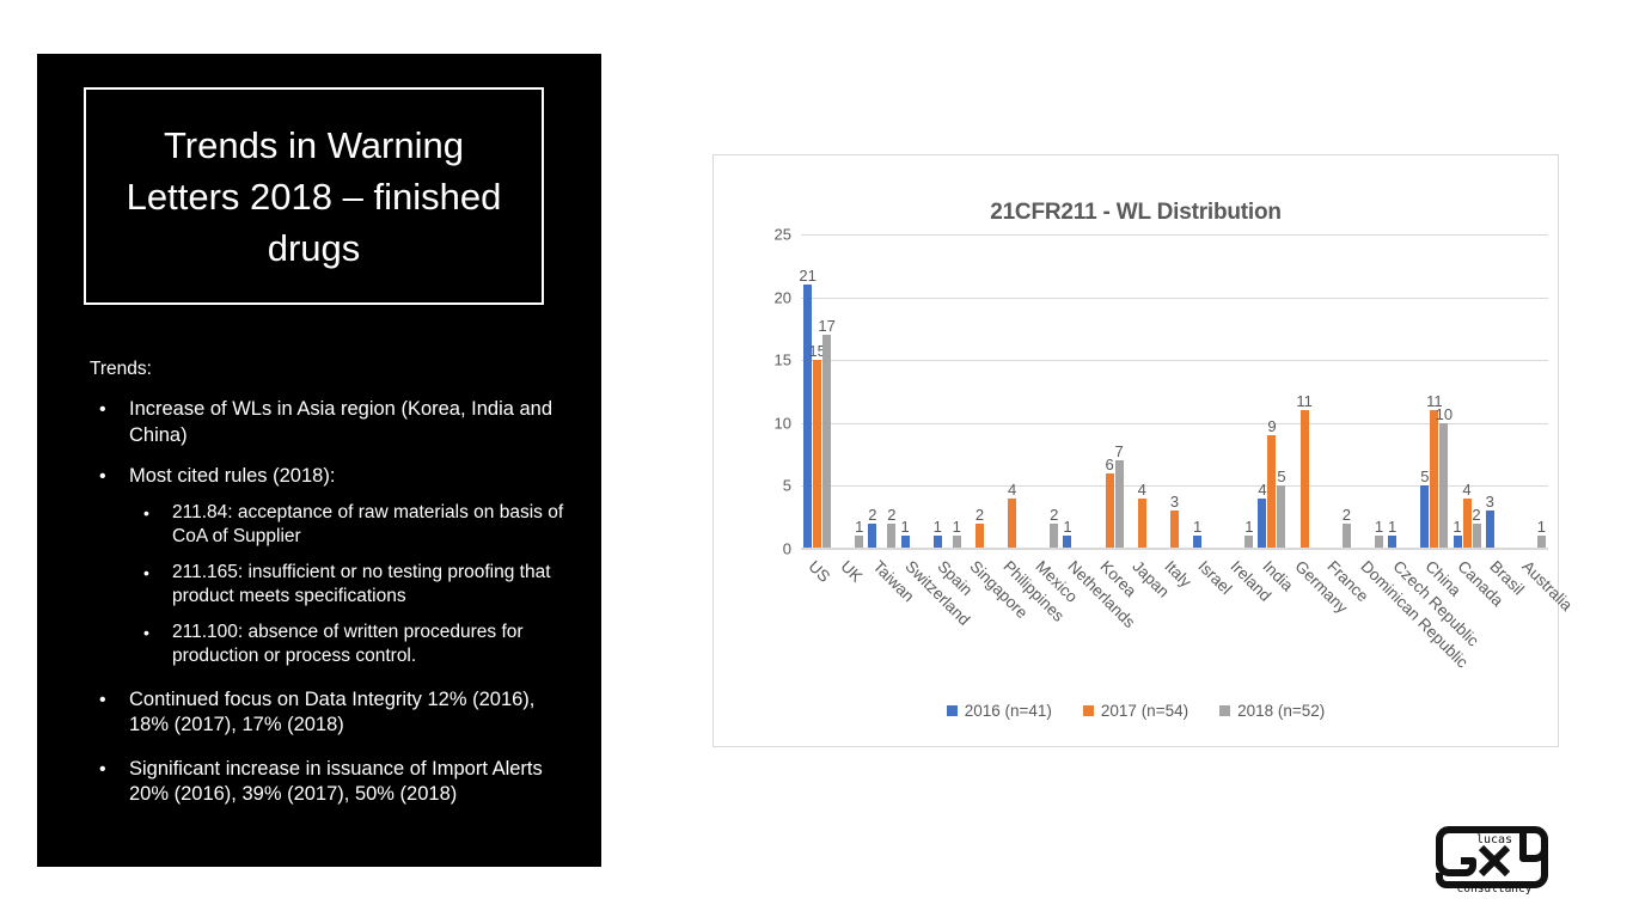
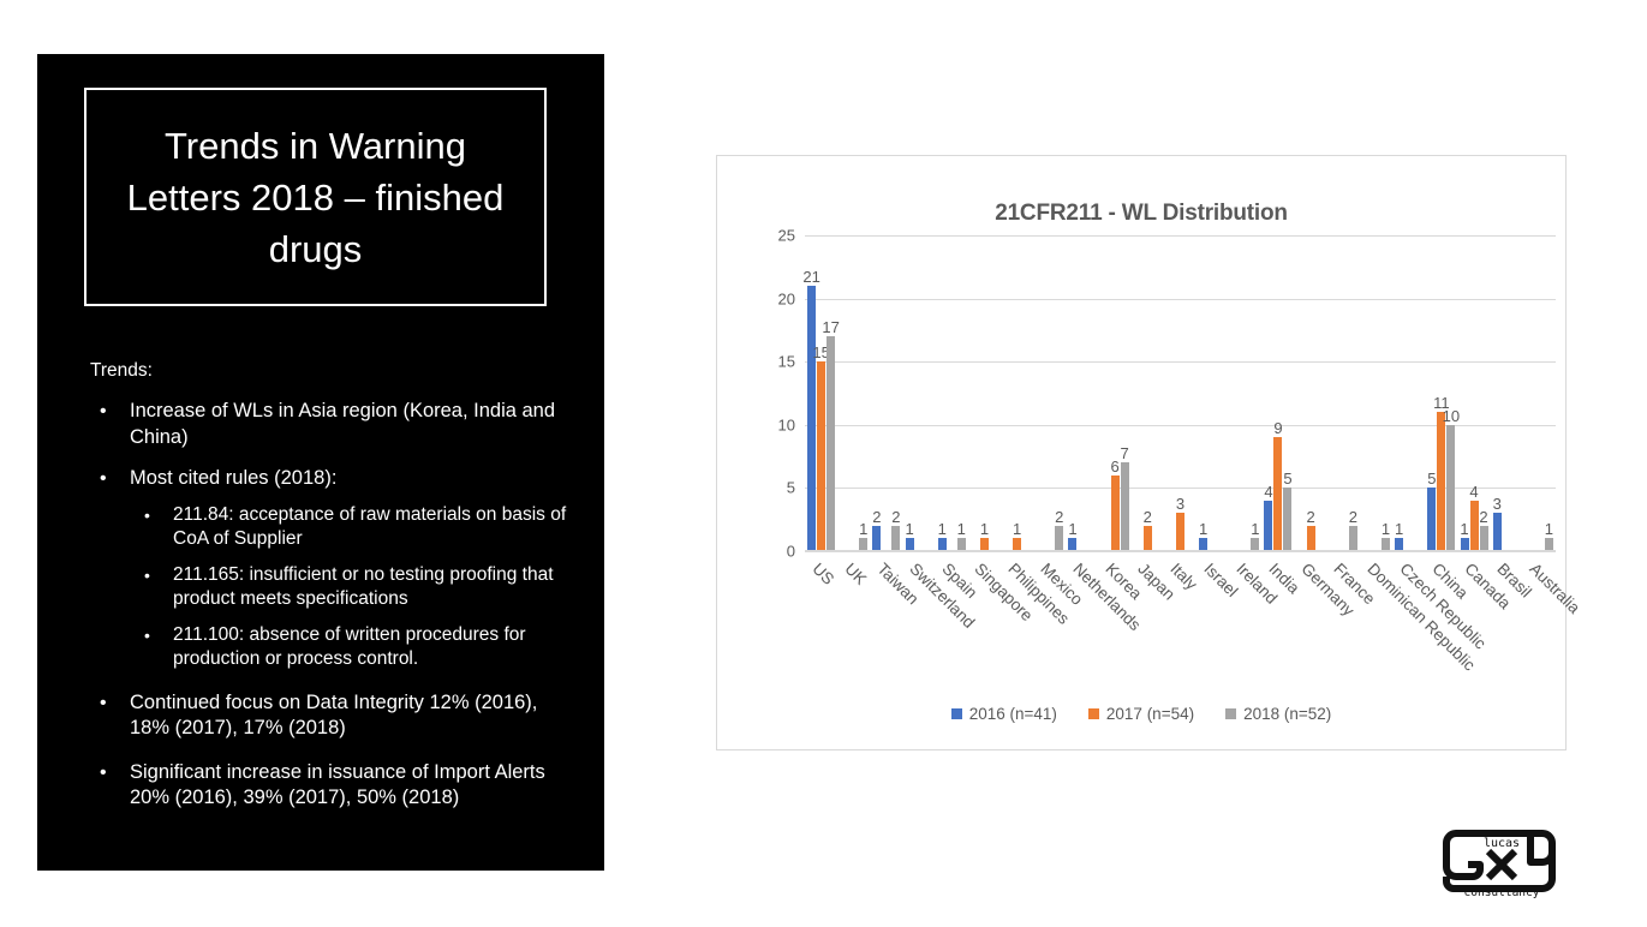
2017 (n=54)/Singapore: 2 -> 1
2017 (n=54)/Philippines: 4 -> 1
2017 (n=54)/Japan: 4 -> 2
2017 (n=54)/Germany: 11 -> 2
